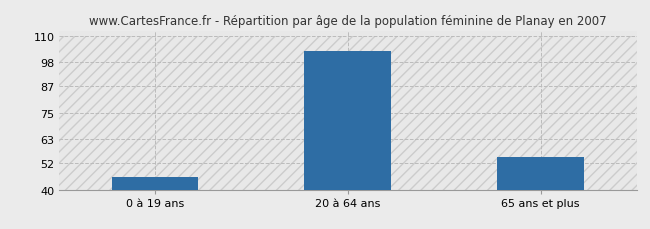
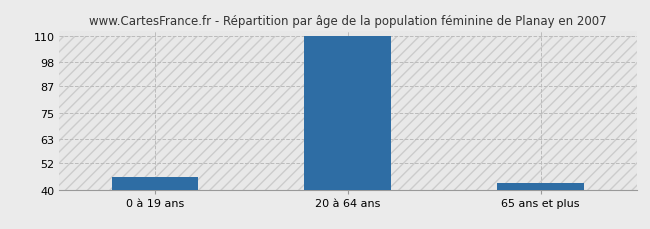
20 à 64 ans: 103 -> 110
65 ans et plus: 55 -> 43
